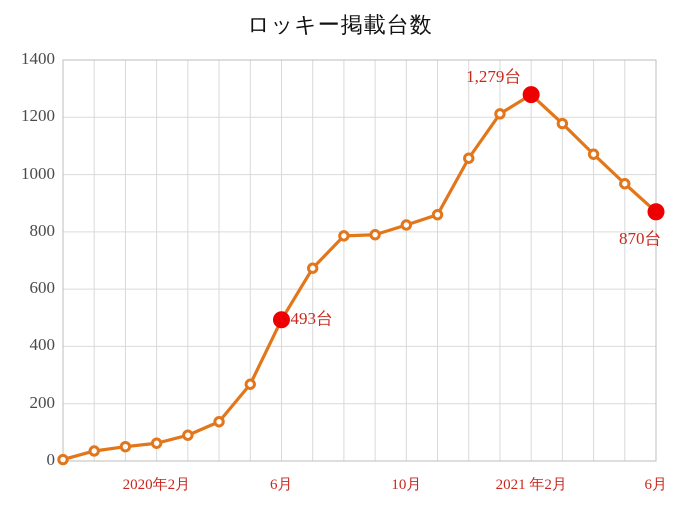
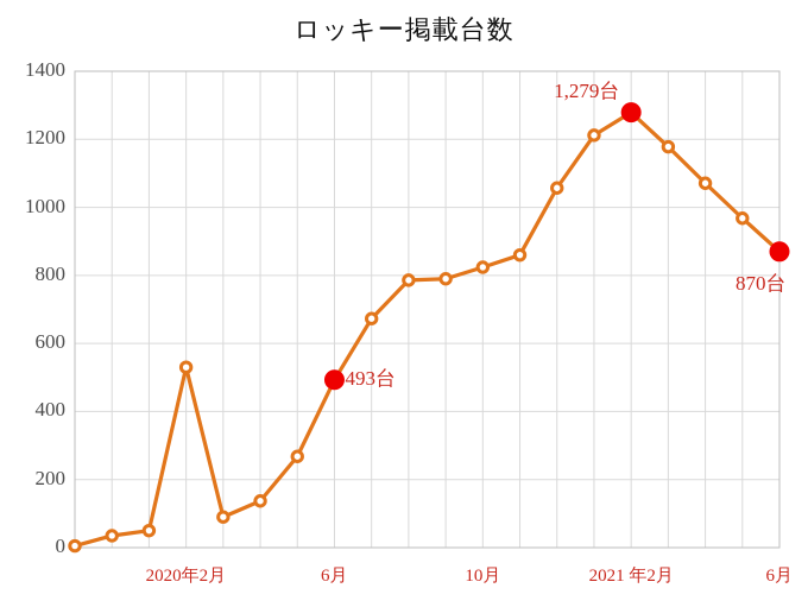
2020年2月: 60 -> 530
